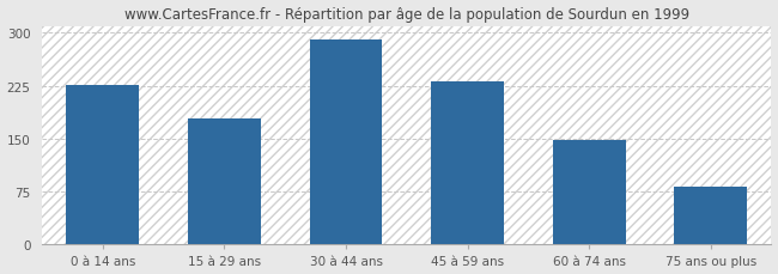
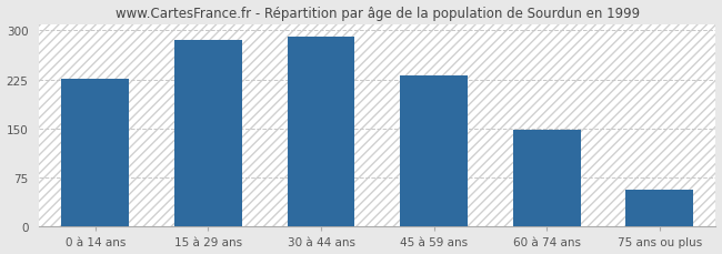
15 à 29 ans: 178 -> 285
75 ans ou plus: 82 -> 57
